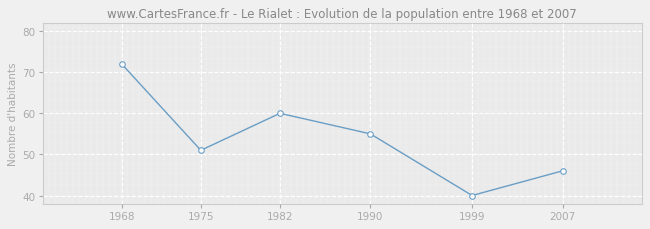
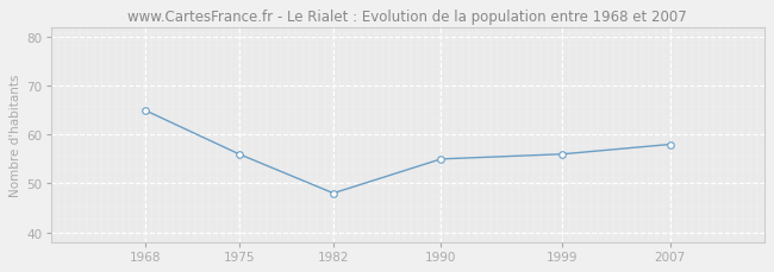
1968: 72 -> 65
1975: 51 -> 56
1982: 60 -> 48
1999: 40 -> 56
2007: 46 -> 58
